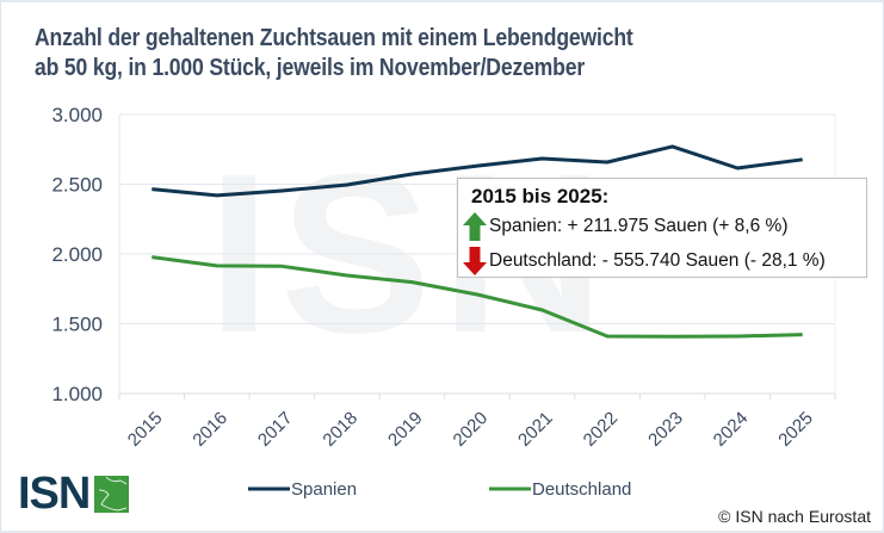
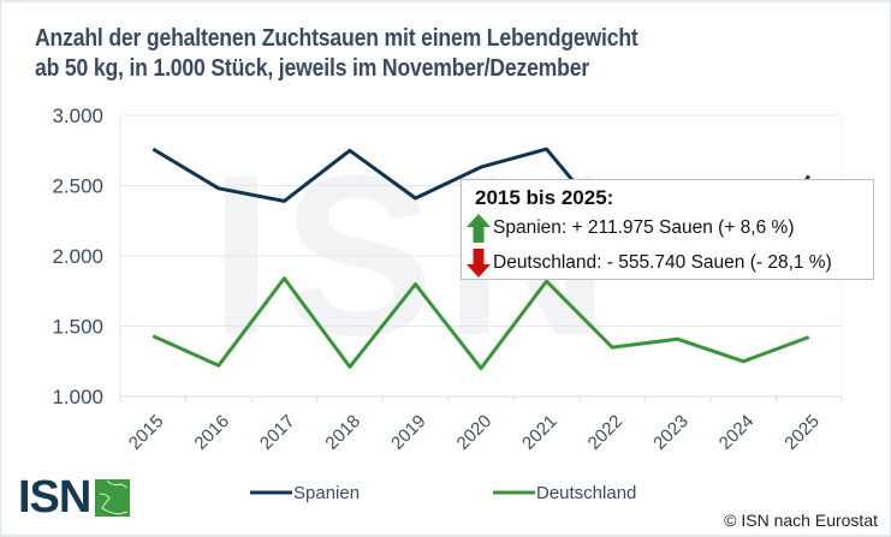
Spanien/2015: 2460 -> 2760
Deutschland/2015: 1980 -> 1430
Spanien/2016: 2420 -> 2480
Deutschland/2016: 1920 -> 1220
Spanien/2017: 2450 -> 2390
Deutschland/2017: 1910 -> 1840
Spanien/2018: 2500 -> 2750
Deutschland/2018: 1850 -> 1210
Spanien/2019: 2570 -> 2410
Deutschland/2020: 1710 -> 1200
Spanien/2021: 2680 -> 2760
Deutschland/2021: 1600 -> 1820
Spanien/2022: 2660 -> 2200
Deutschland/2022: 1410 -> 1350
Spanien/2023: 2770 -> 2010
Spanien/2024: 2620 -> 1850
Deutschland/2024: 1410 -> 1250
Spanien/2025: 2680 -> 2570
